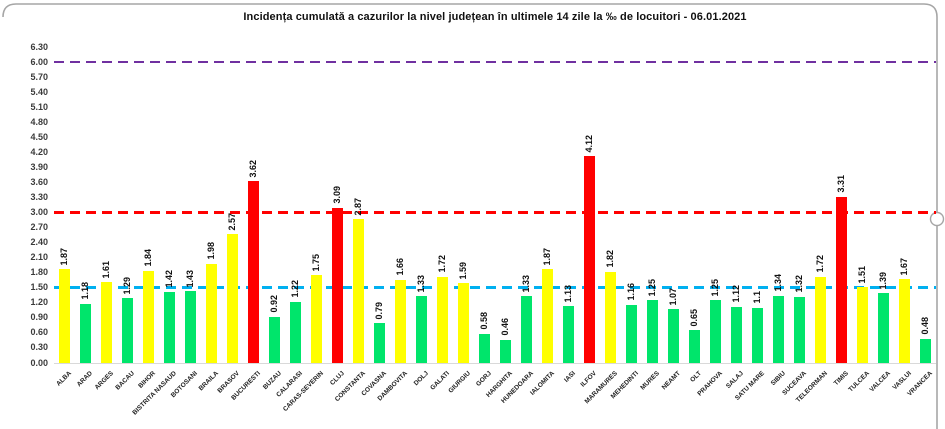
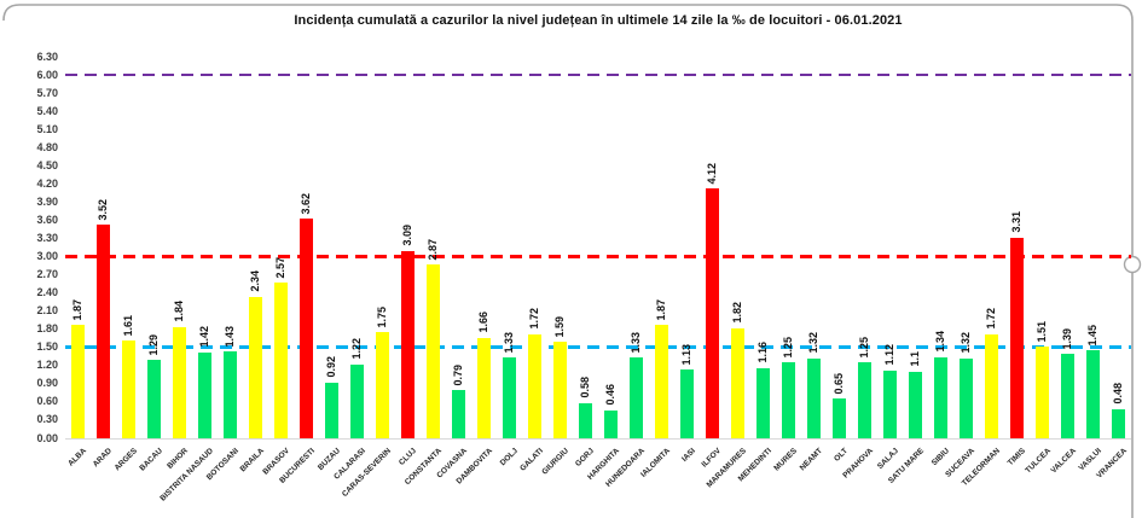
ARAD: 1.18 -> 3.52
BRAILA: 1.98 -> 2.34
NEAMT: 1.07 -> 1.32
VASLUI: 1.67 -> 1.45
